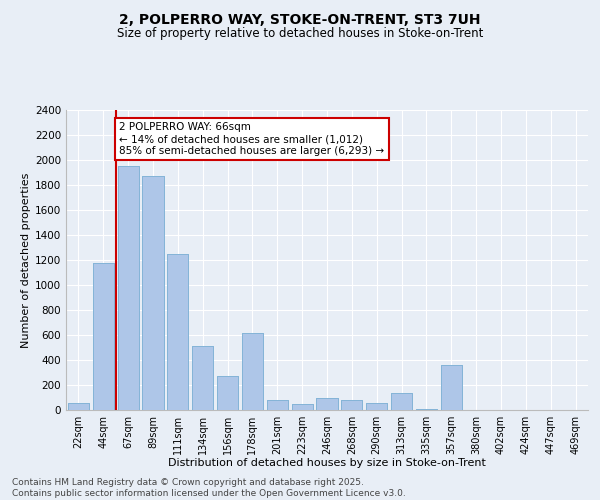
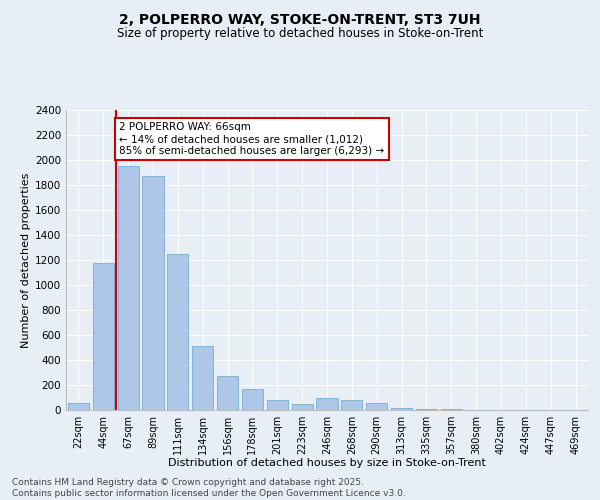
178sqm: 620 -> 170
313sqm: 140 -> 20
357sqm: 360 -> 0
